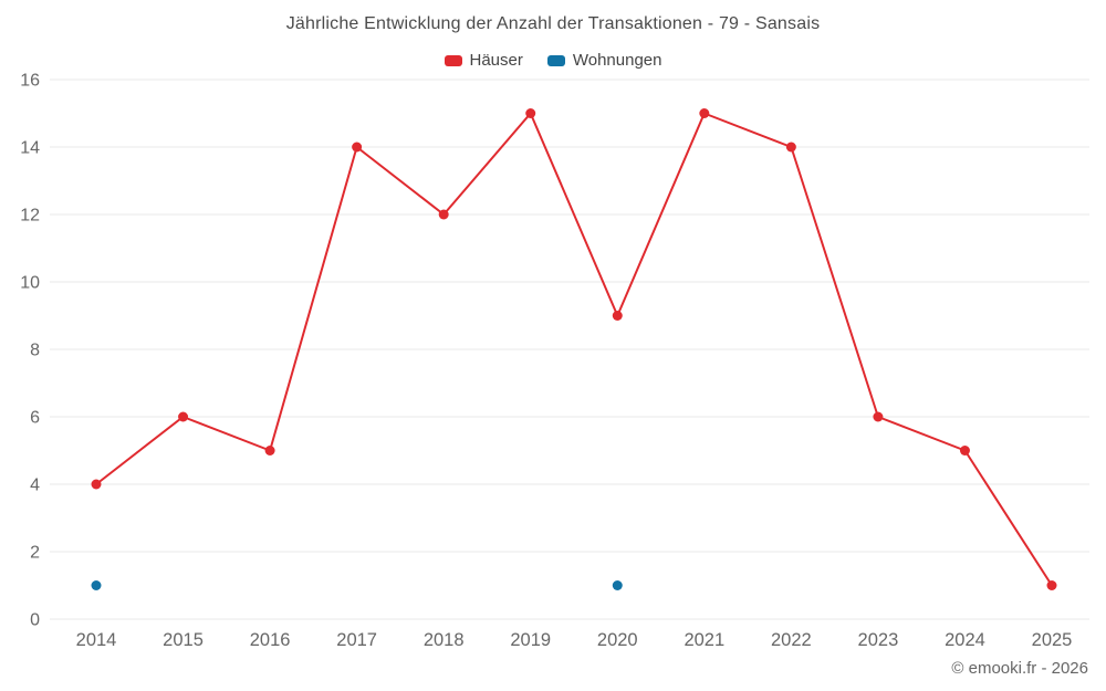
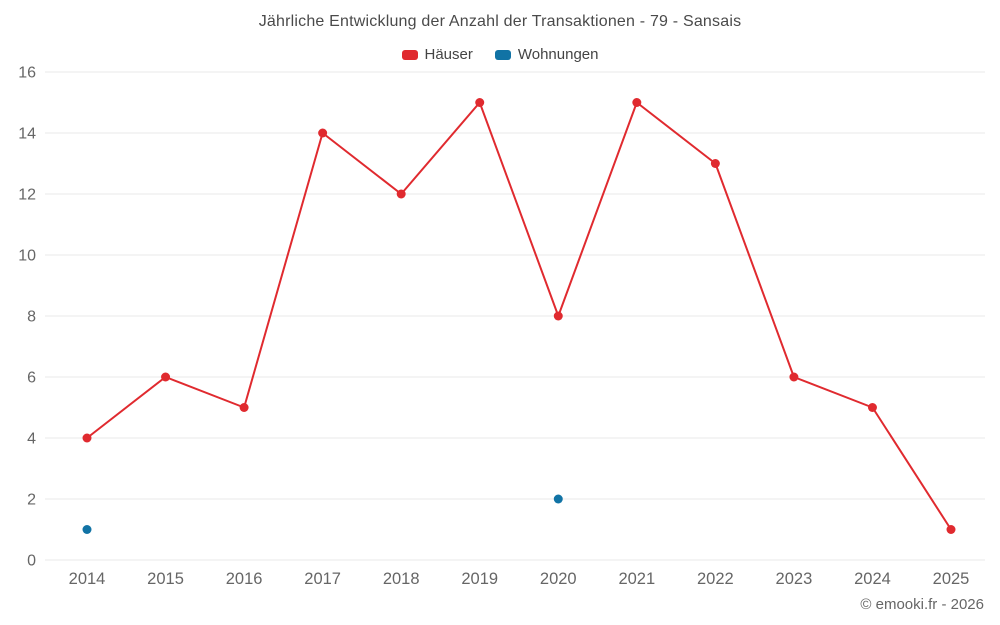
Häuser/2020: 9 -> 8
Wohnungen/2020: 1 -> 2
Häuser/2022: 14 -> 13
